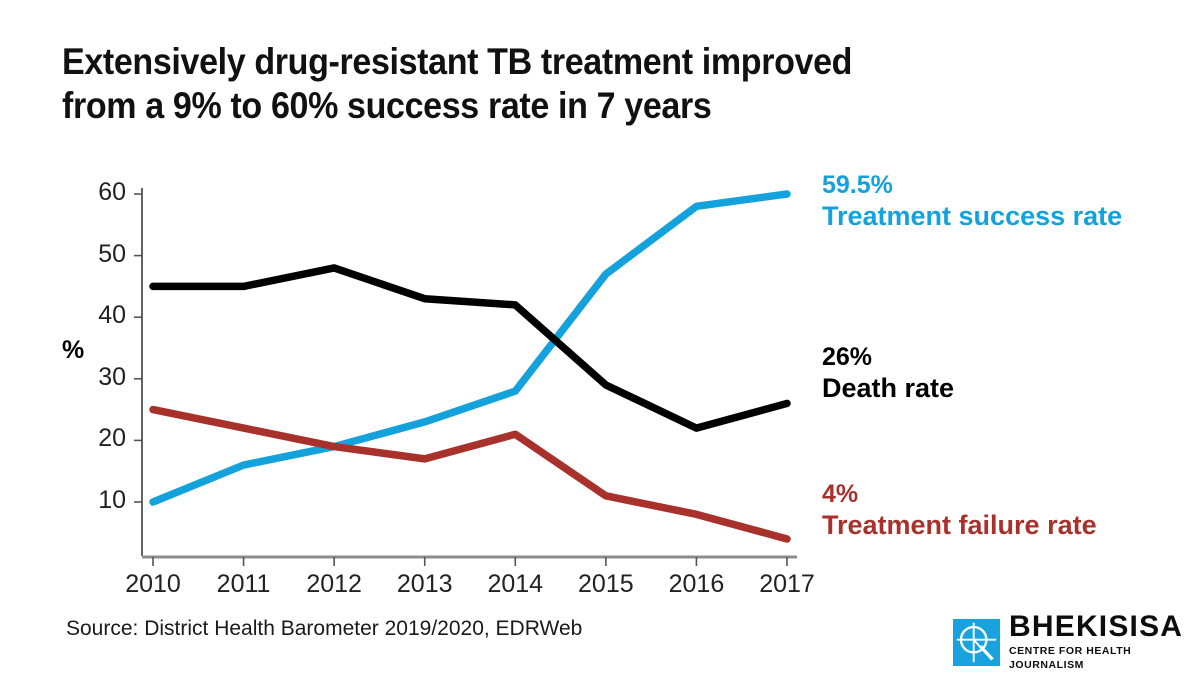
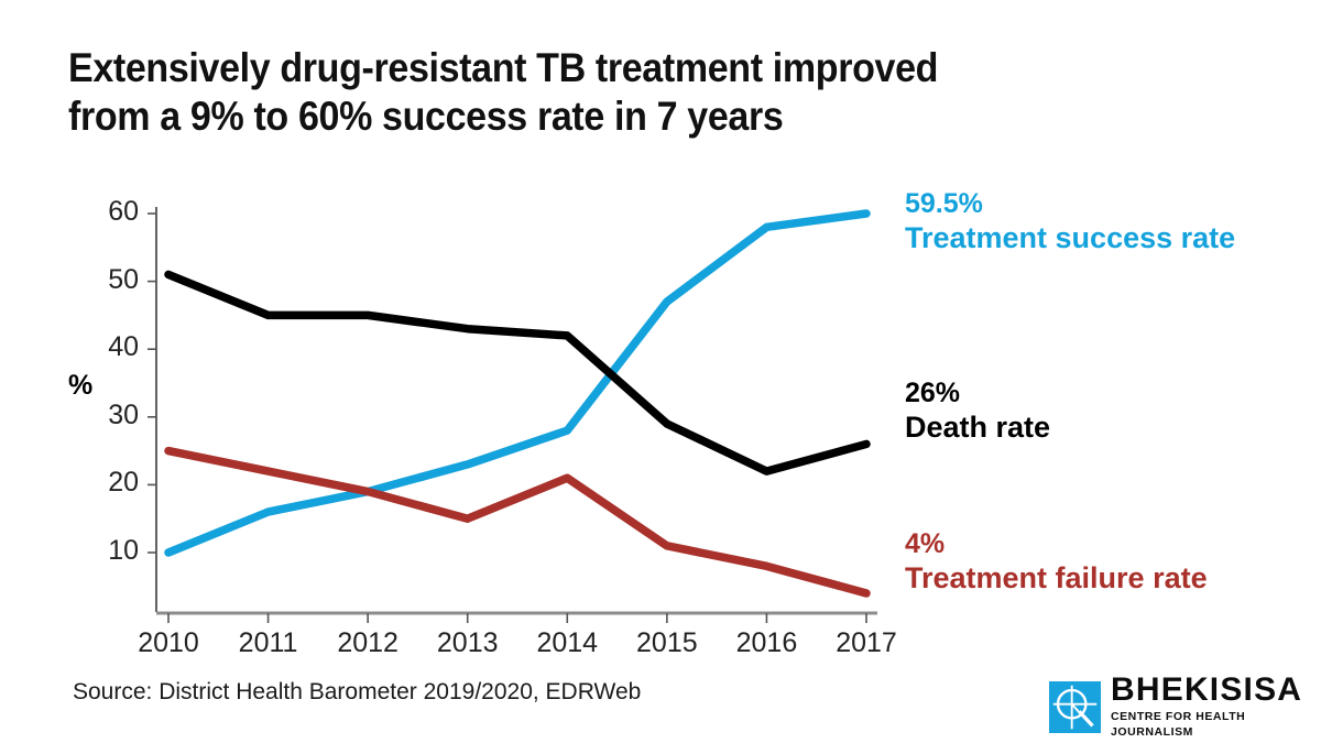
Death rate/2010: 45 -> 51
Death rate/2012: 48 -> 45
Treatment failure rate/2013: 17 -> 15
